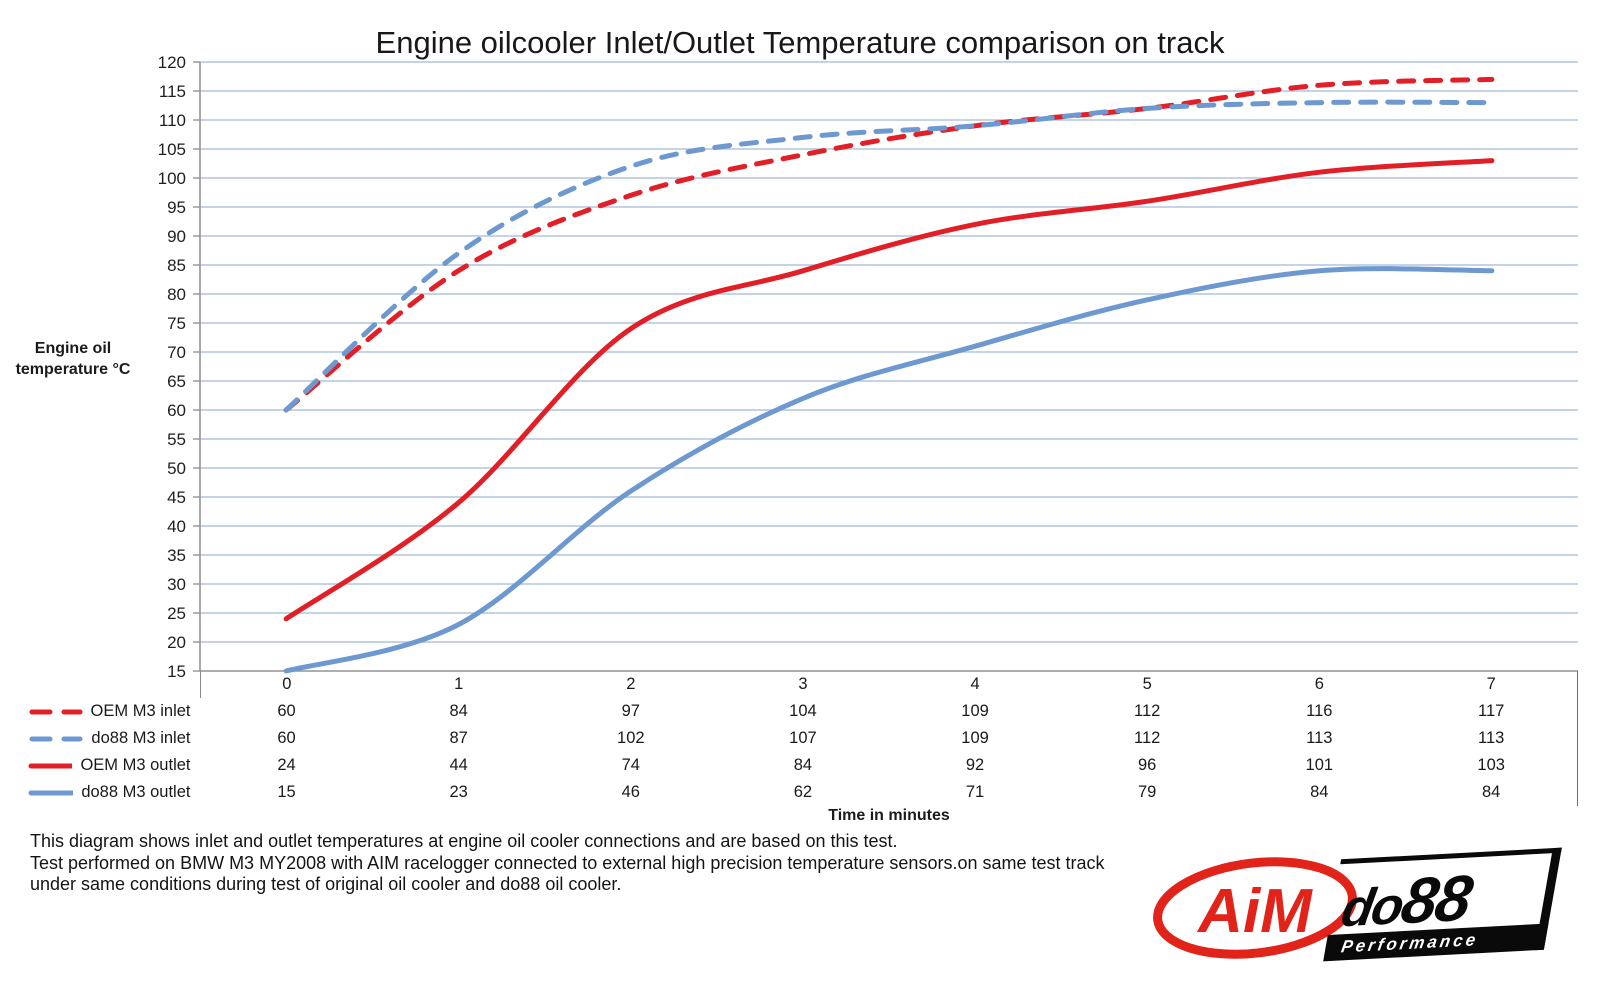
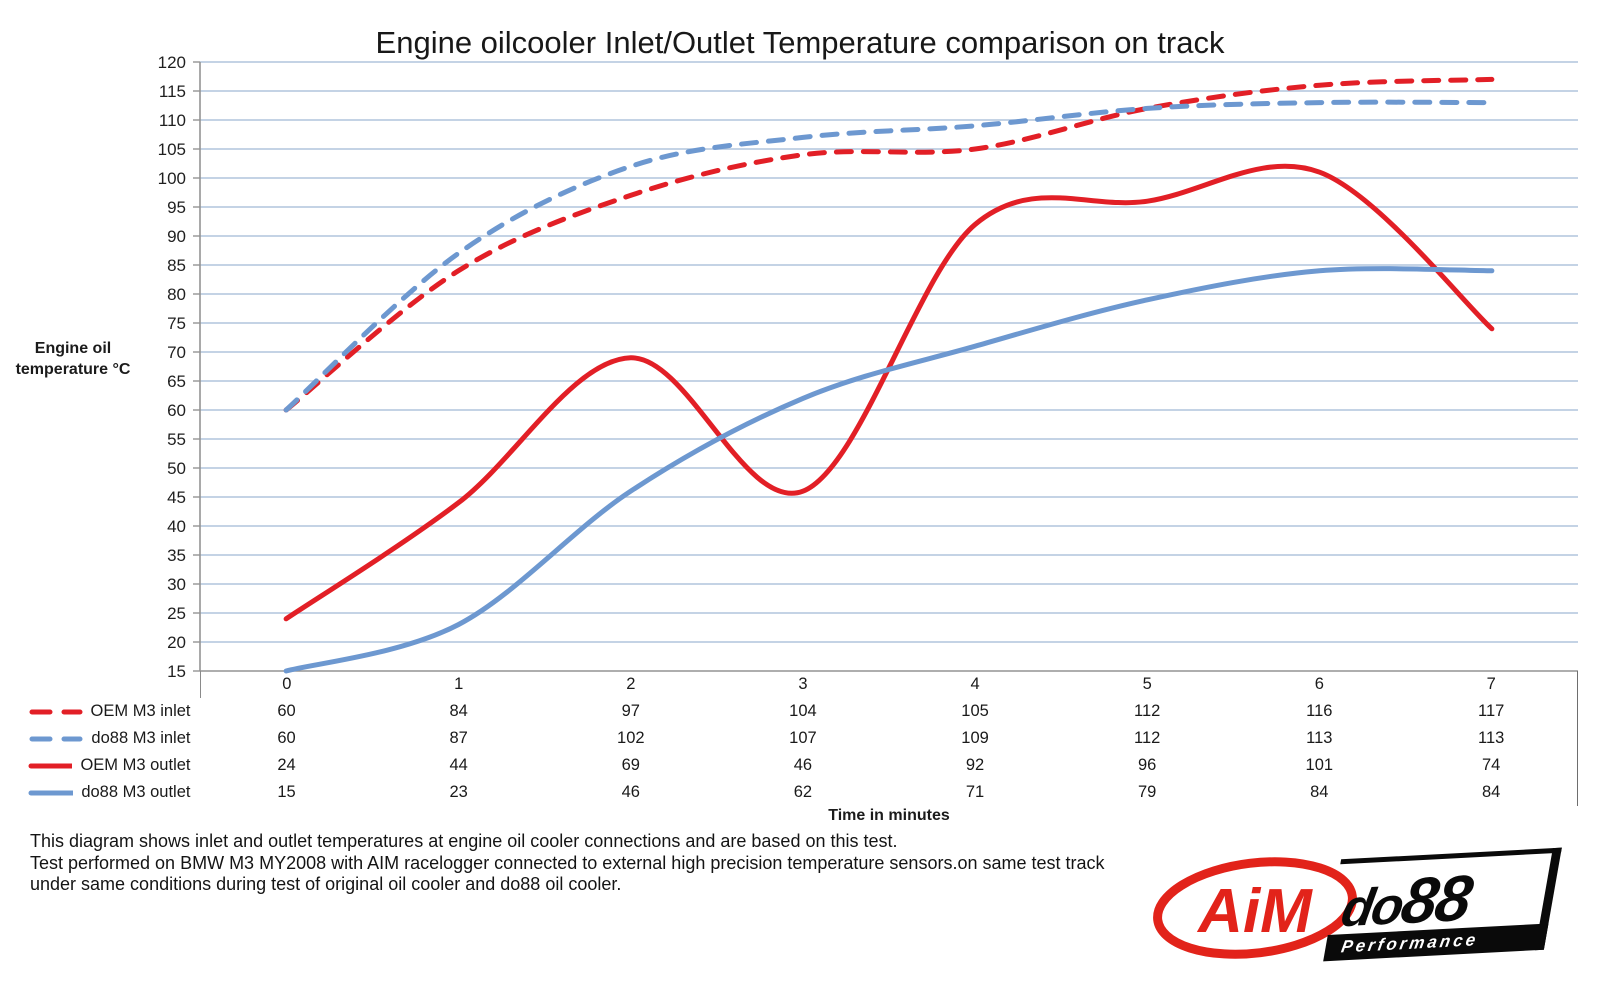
OEM M3 outlet/2: 74 -> 69
OEM M3 outlet/3: 84 -> 46
OEM M3 inlet/4: 109 -> 105
OEM M3 outlet/7: 103 -> 74
